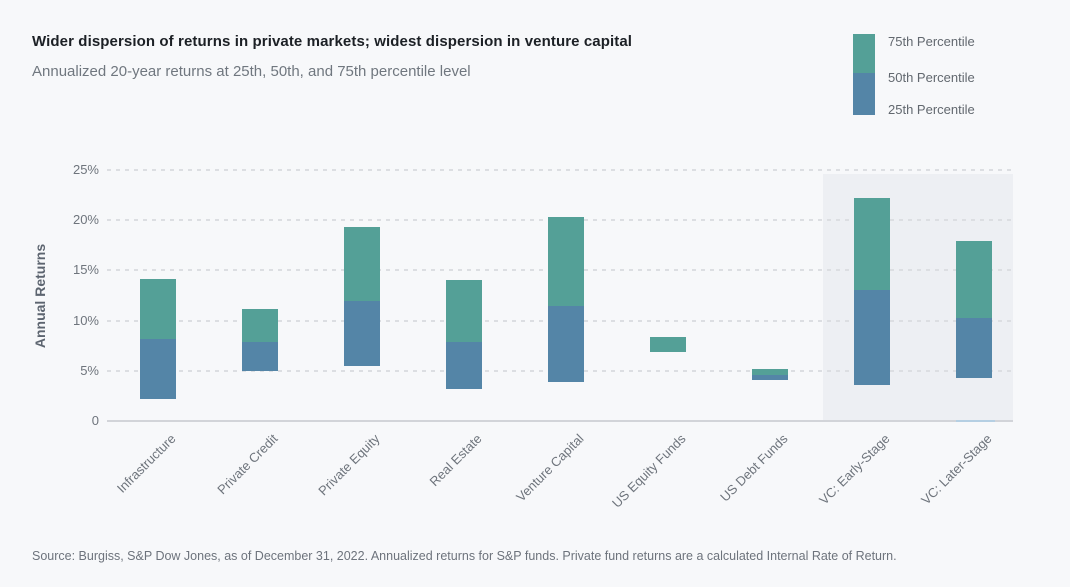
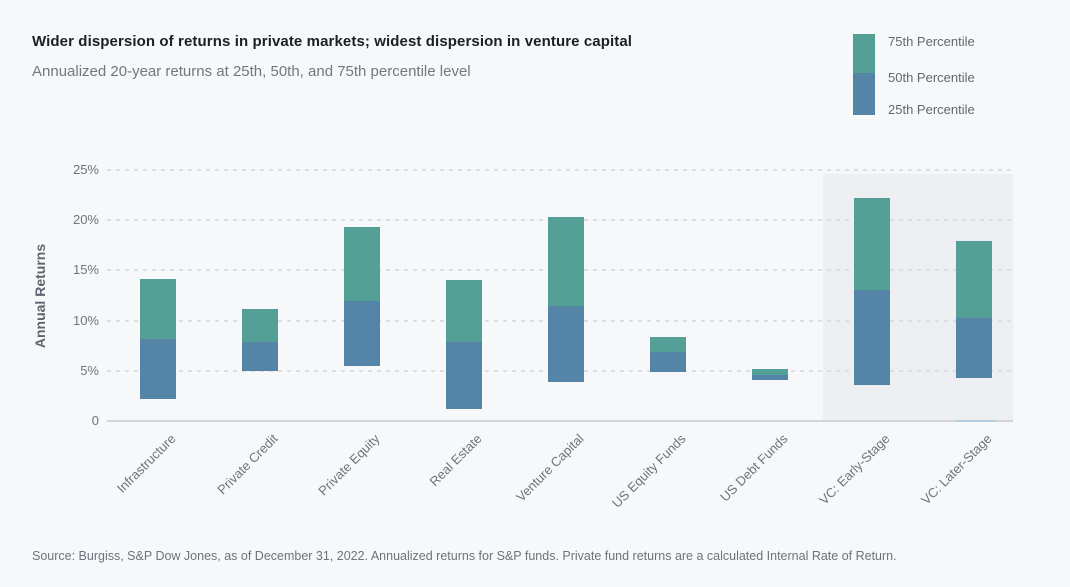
25th Percentile/Real Estate: 3.2% -> 1.2%
25th Percentile/US Equity Funds: 9.4% -> 4.9%
